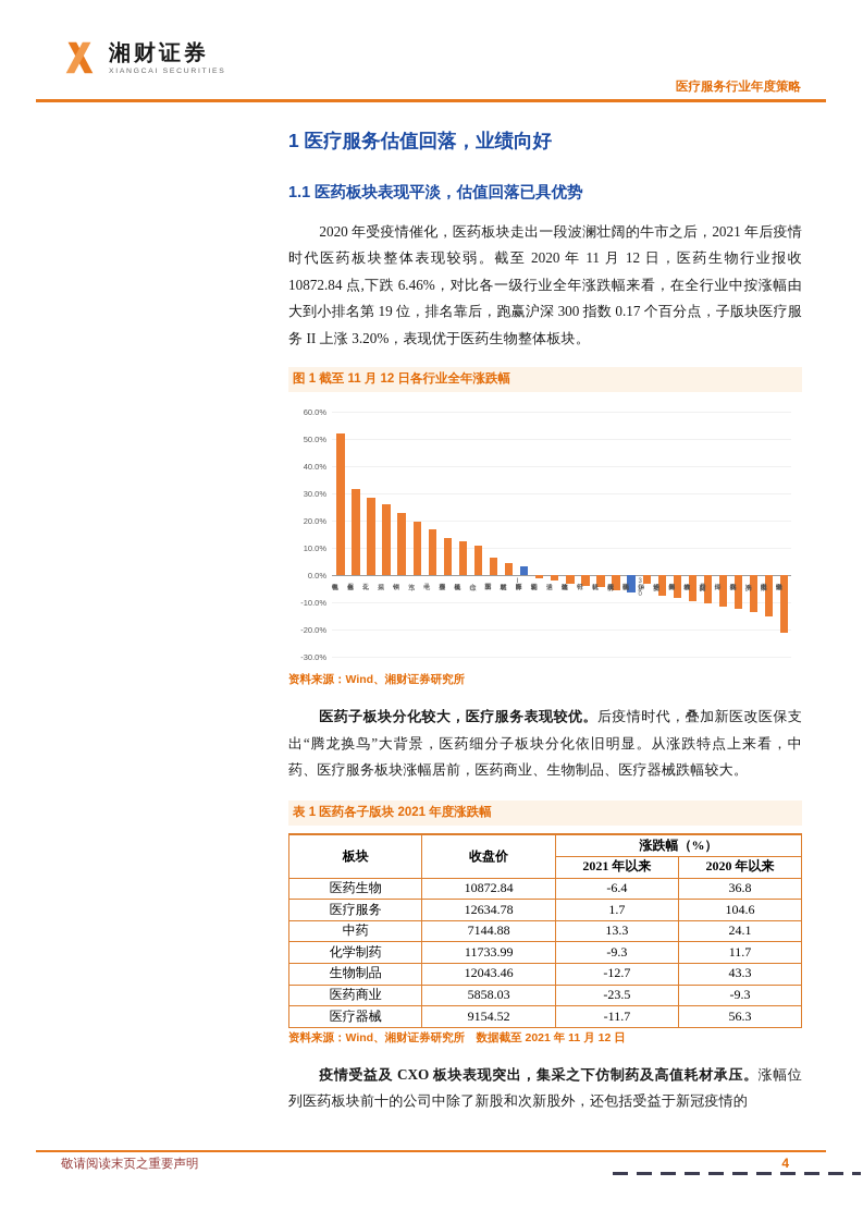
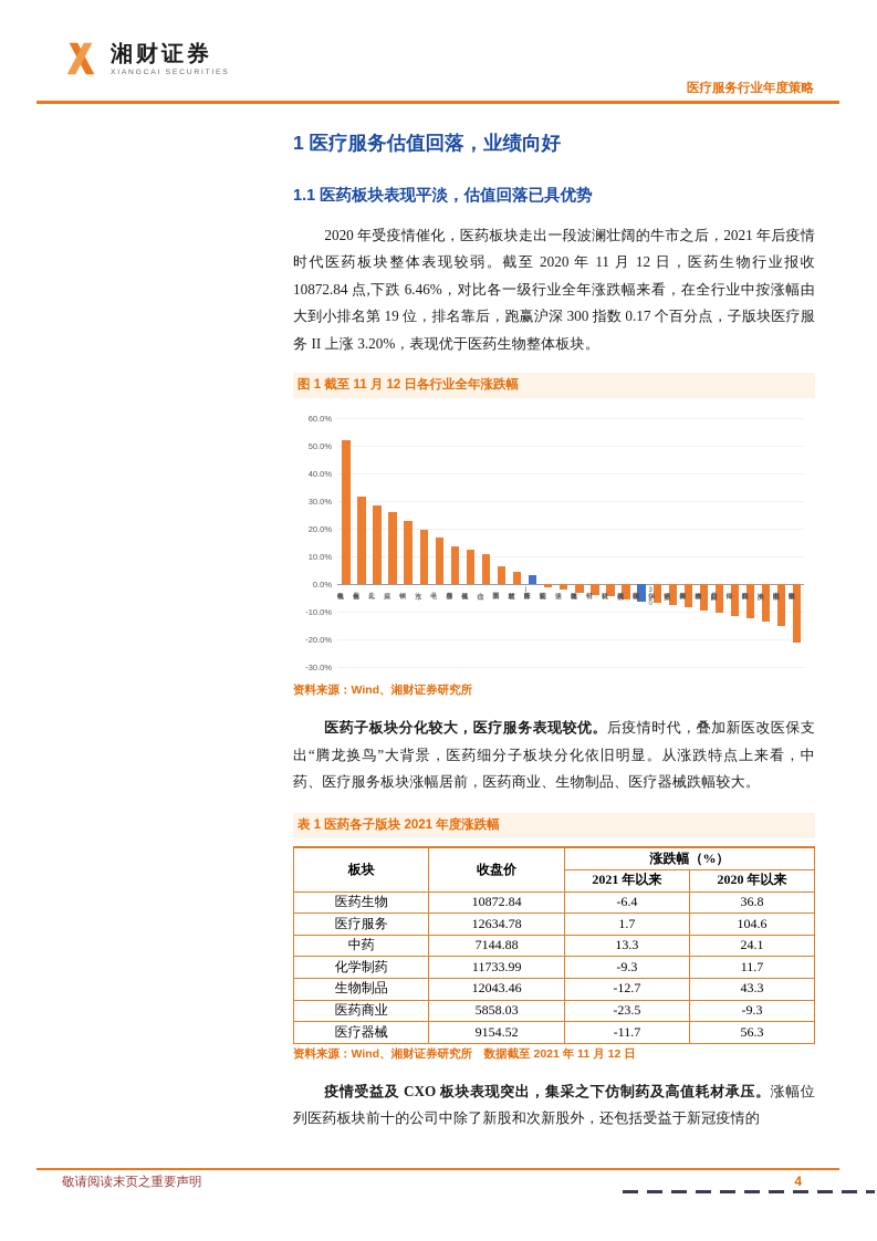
沪深300: -3% -> -7%
